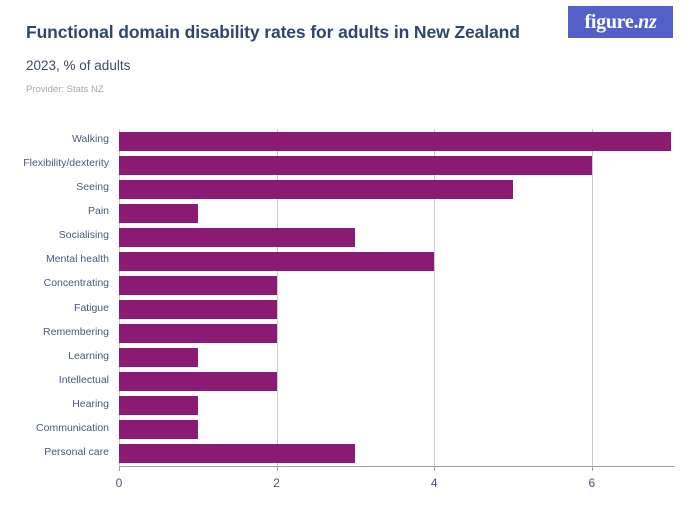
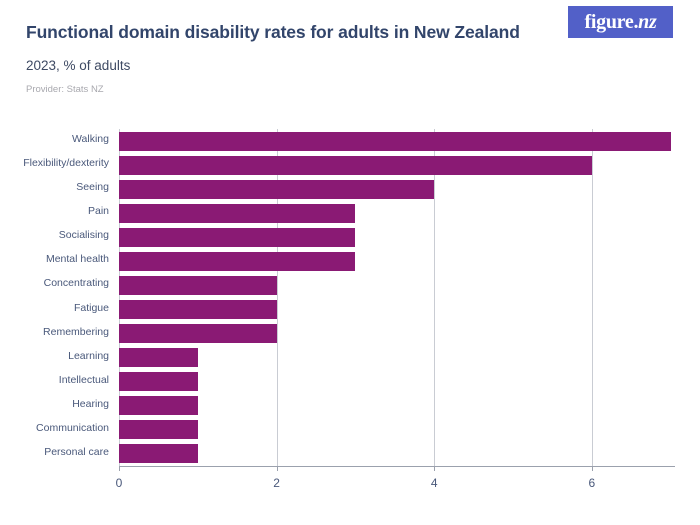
Seeing: 5 -> 4
Pain: 1 -> 3
Mental health: 4 -> 3
Intellectual: 2 -> 1
Personal care: 3 -> 1
